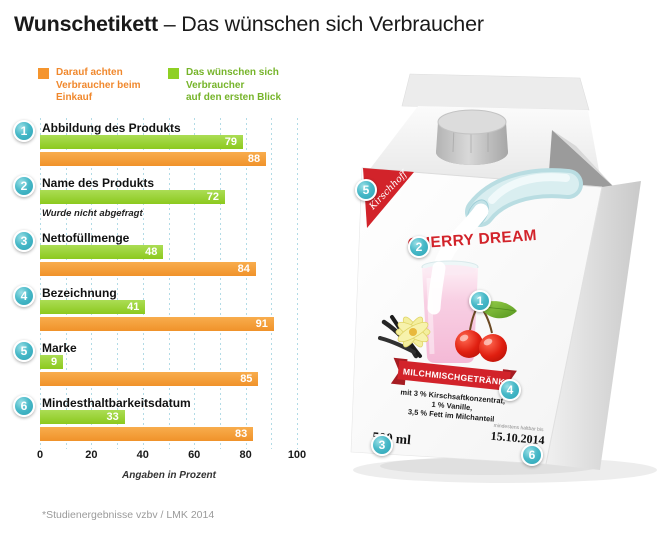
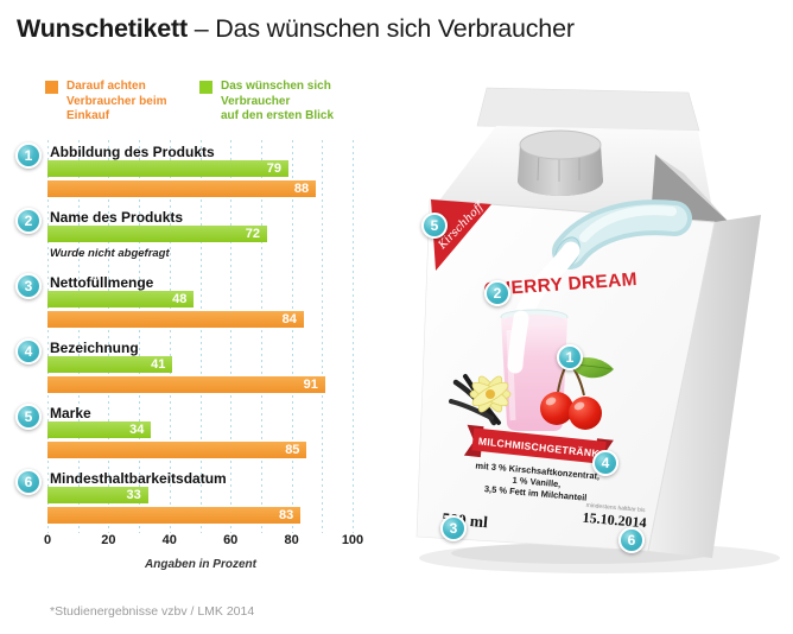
Das wünschen sich Verbraucher auf den ersten Blick/Marke: 9 -> 34
